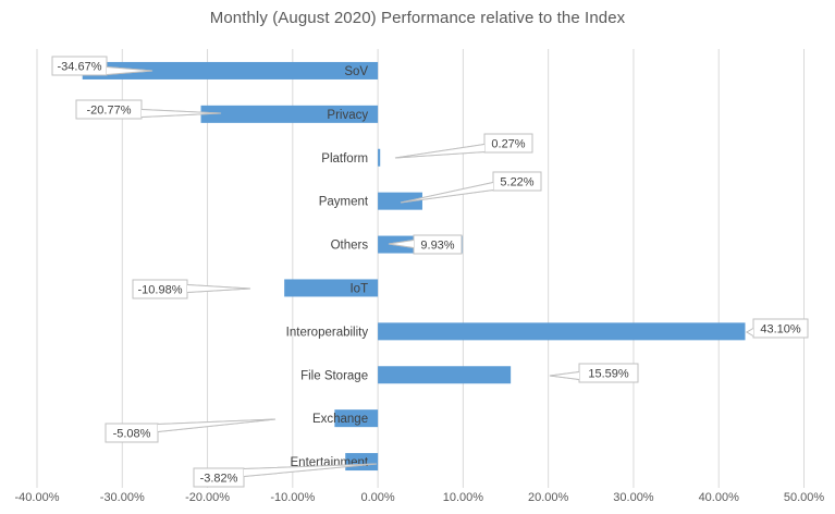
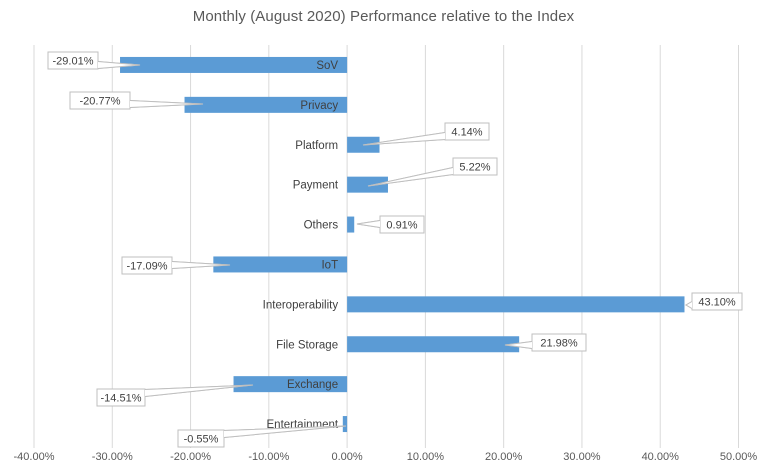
SoV: -34.67% -> -29.01%
Platform: 0.27% -> 4.14%
Others: 9.93% -> 0.91%
IoT: -10.98% -> -17.09%
File Storage: 15.59% -> 21.98%
Exchange: -5.08% -> -14.51%
Entertainment: -3.82% -> -0.55%
